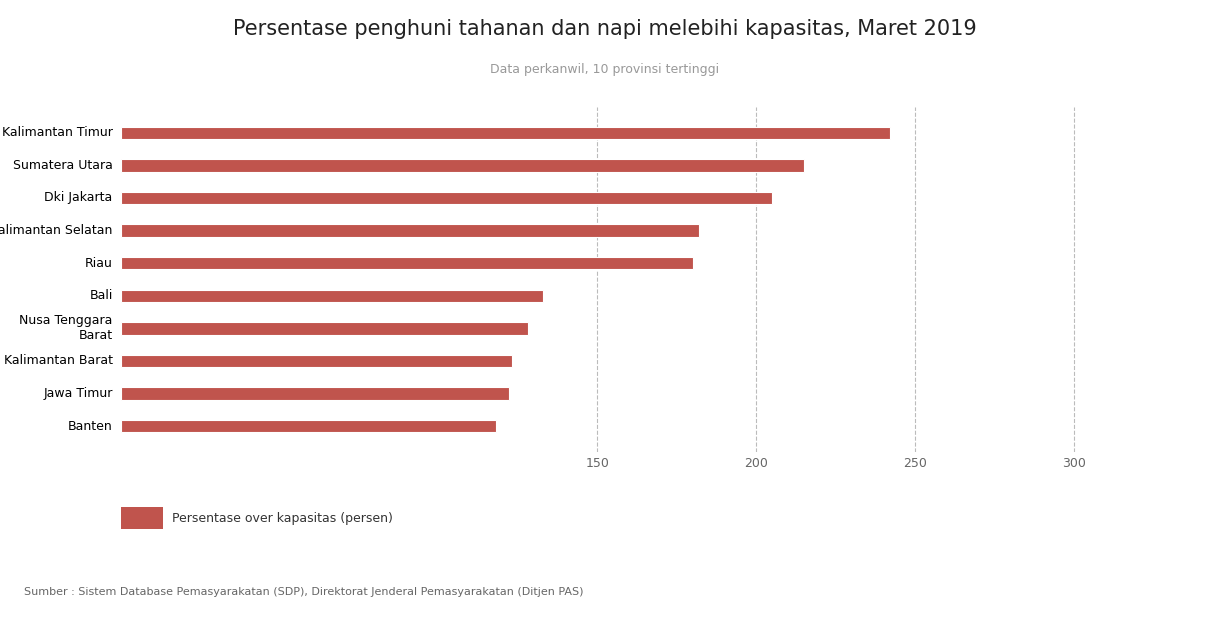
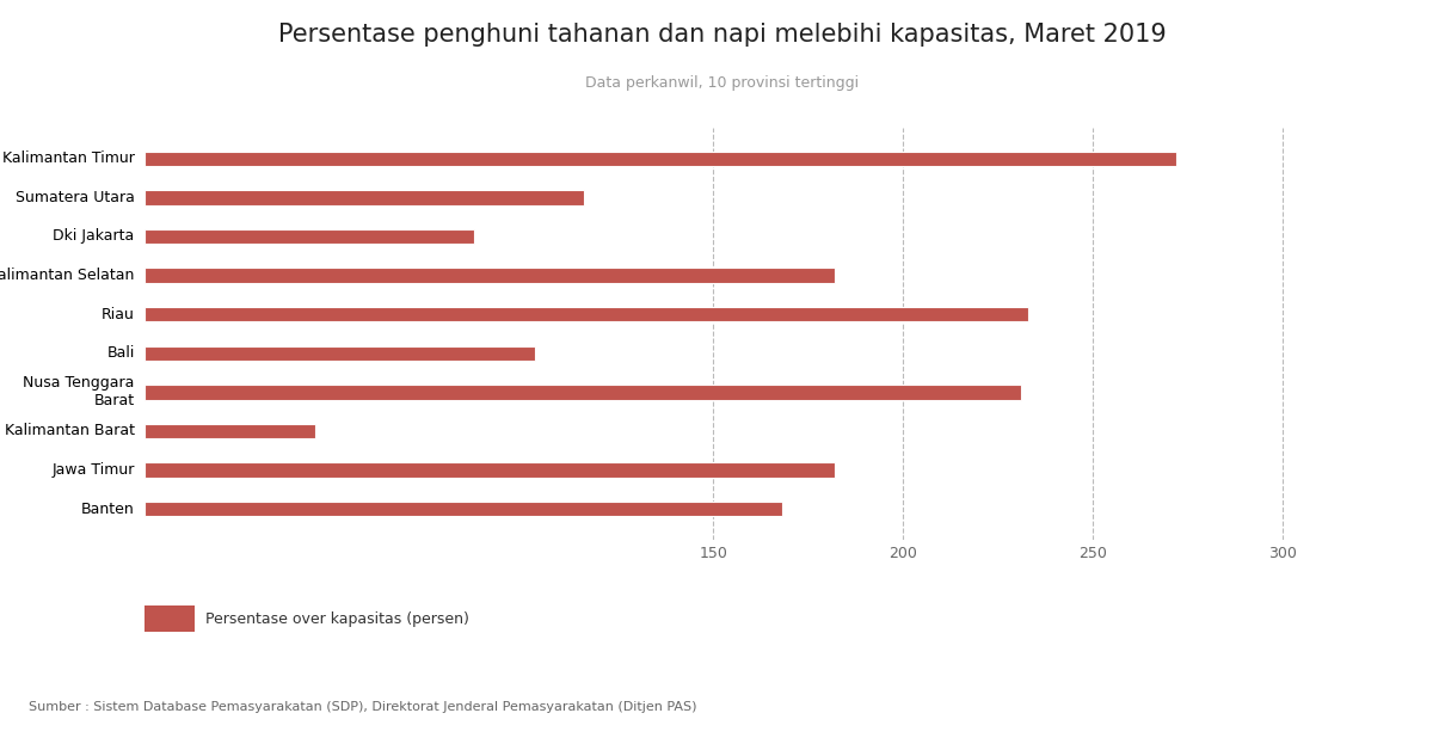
Kalimantan Timur: 242 -> 272
Sumatera Utara: 215 -> 116
Dki Jakarta: 205 -> 87
Riau: 180 -> 233
Bali: 133 -> 103
Nusa Tenggara Barat: 128 -> 231
Kalimantan Barat: 123 -> 45
Jawa Timur: 122 -> 182
Banten: 118 -> 168
